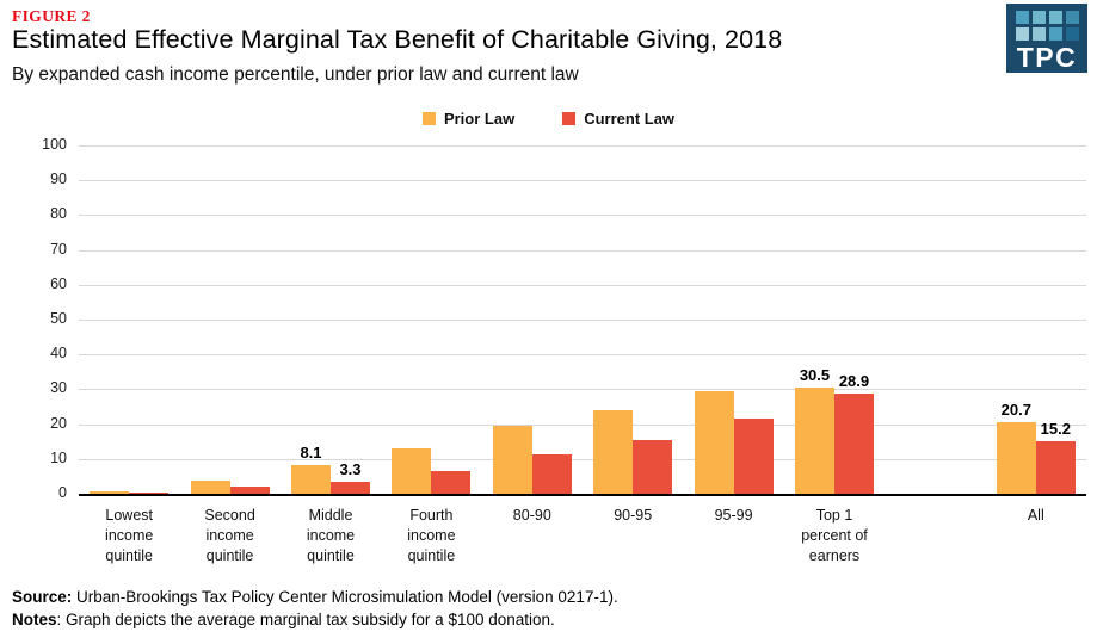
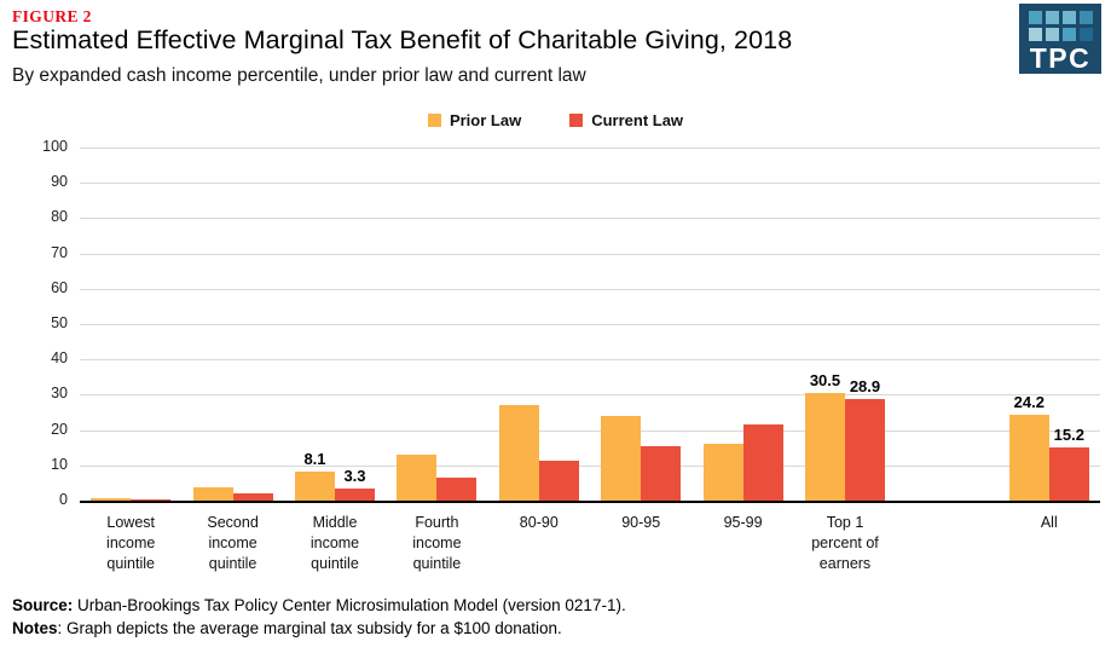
Prior Law/80-90: 20 -> 27
Prior Law/95-99: 30 -> 16
Prior Law/All: 20.7 -> 24.2
